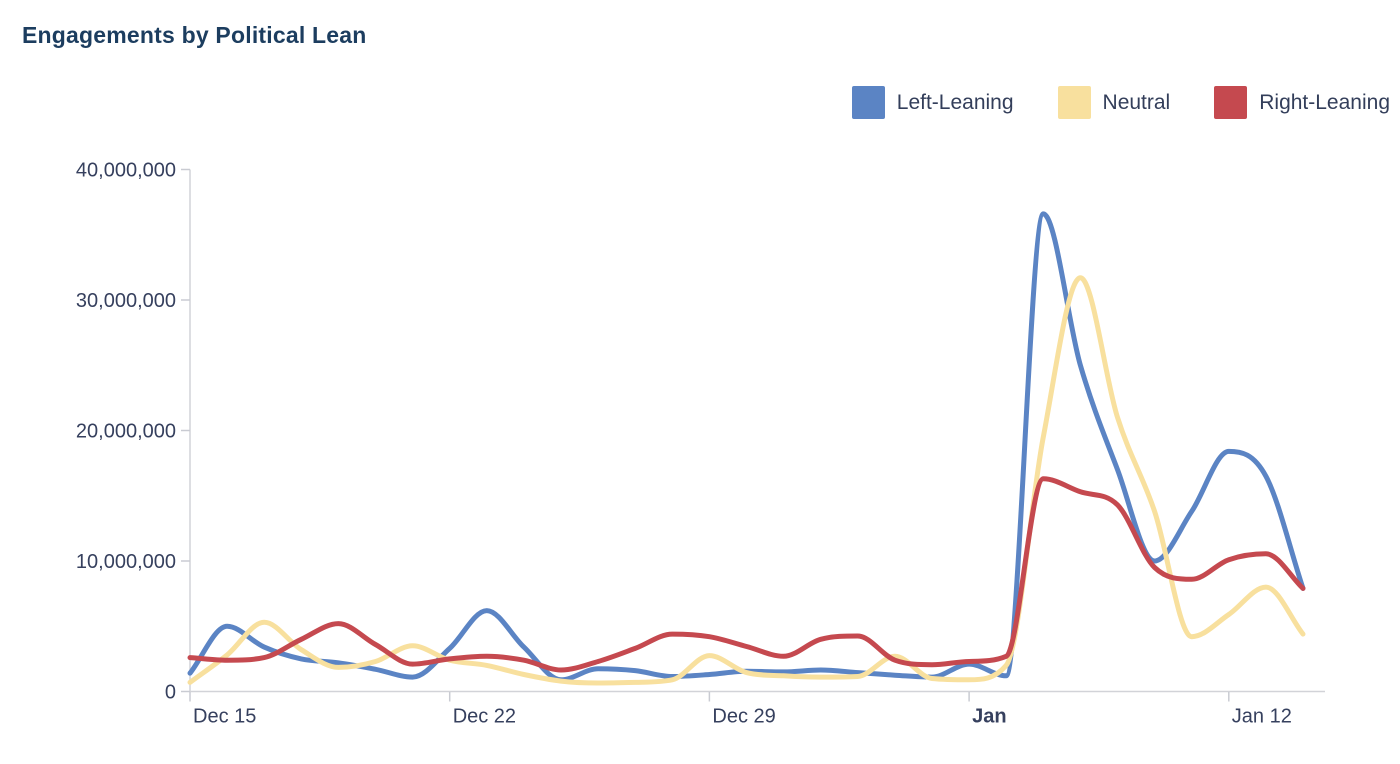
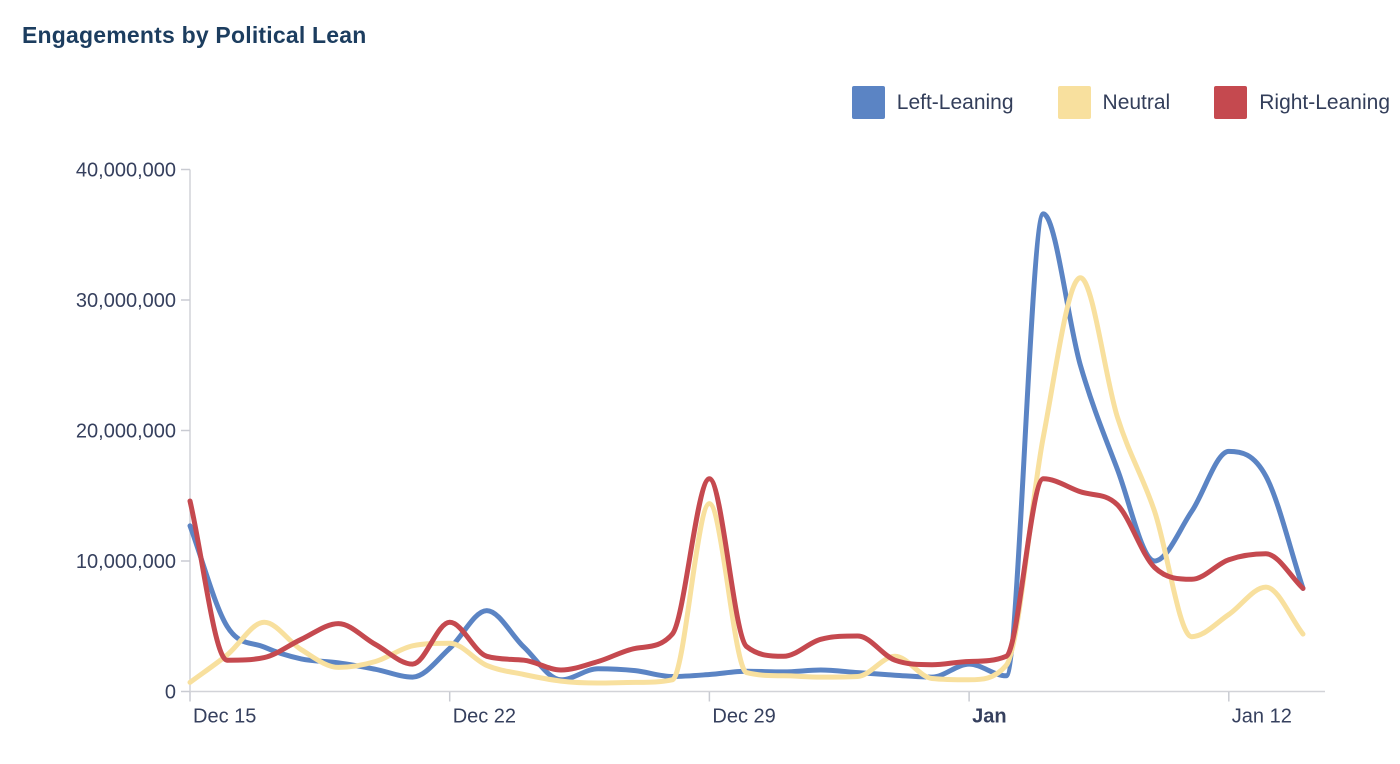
Left-Leaning/Dec 15: 1400000 -> 12700000
Right-Leaning/Dec 15: 2600000 -> 14600000
Neutral/Dec 22: 2400000 -> 3700000
Right-Leaning/Dec 22: 2500000 -> 5300000
Neutral/Dec 29: 2800000 -> 14400000
Right-Leaning/Dec 29: 4200000 -> 16300000
